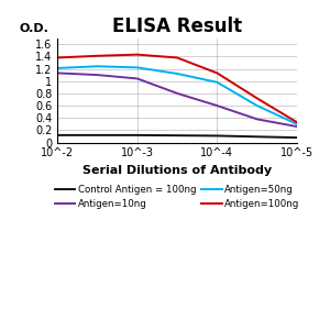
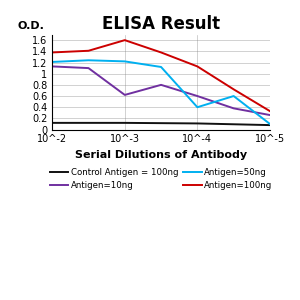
Antigen=10ng/10^-3: 1.04 -> 0.62
Antigen=100ng/10^-3: 1.43 -> 1.60
Antigen=50ng/10^-4: 0.98 -> 0.40
Antigen=50ng/10^-5: 0.30 -> 0.10
